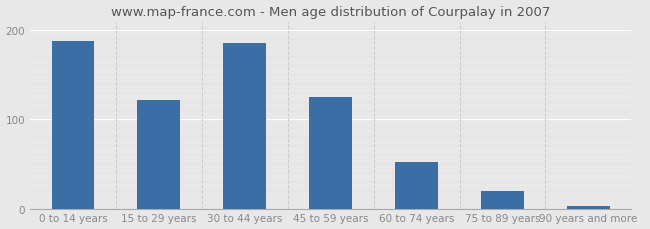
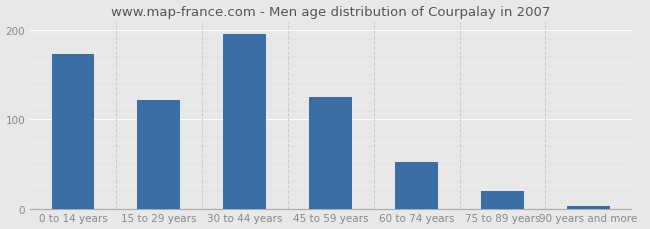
0 to 14 years: 188 -> 174
30 to 44 years: 186 -> 196
